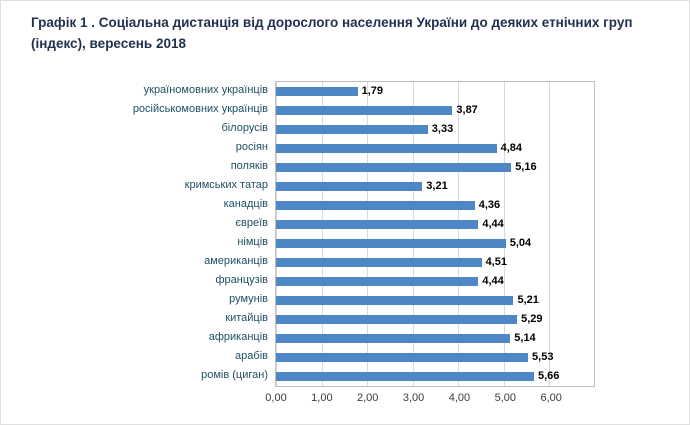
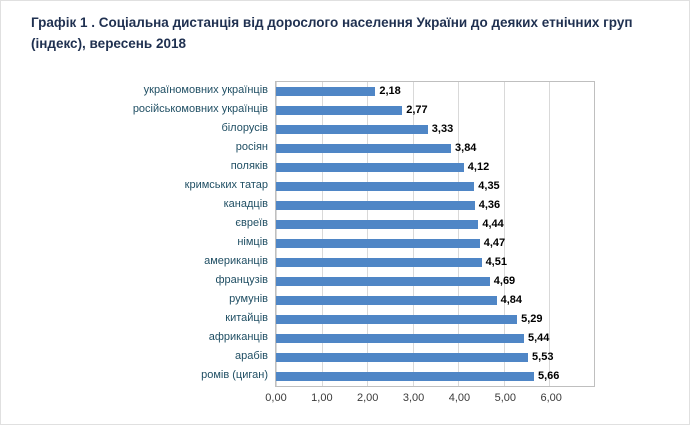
україномовних українців: 1,79 -> 2,18
російськомовних українців: 3,87 -> 2,77
росіян: 4,84 -> 3,84
поляків: 5,16 -> 4,12
кримських татар: 3,21 -> 4,35
німців: 5,04 -> 4,47
французів: 4,44 -> 4,69
румунів: 5,21 -> 4,84
африканців: 5,14 -> 5,44
